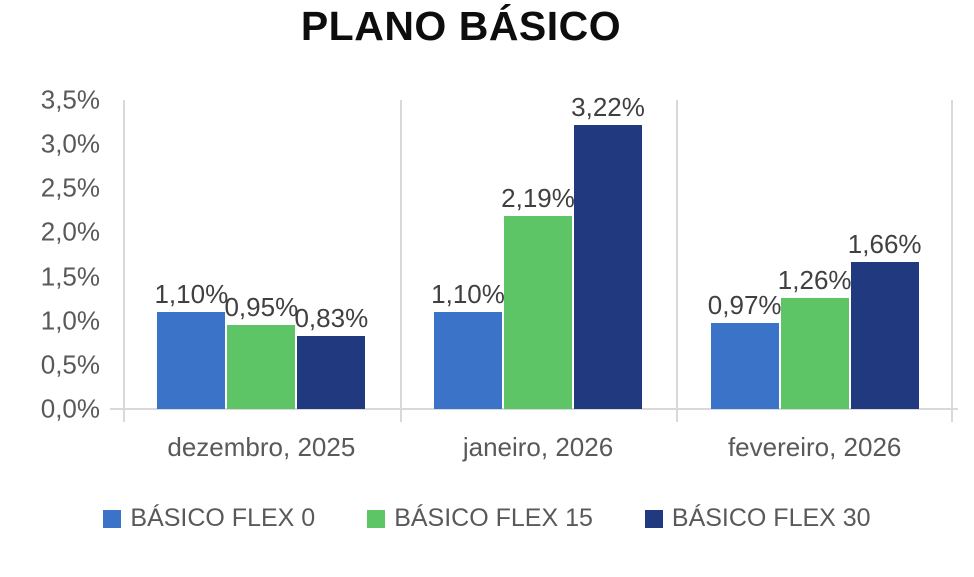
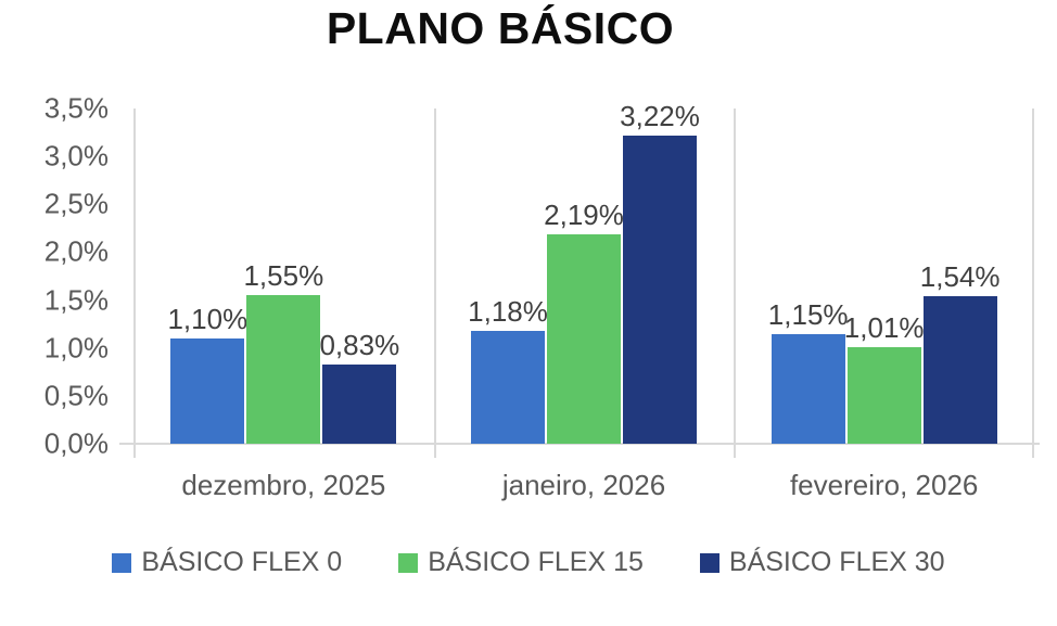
BÁSICO FLEX 15/dezembro, 2025: 0,95% -> 1,55%
BÁSICO FLEX 0/janeiro, 2026: 1,10% -> 1,18%
BÁSICO FLEX 0/fevereiro, 2026: 0,97% -> 1,15%
BÁSICO FLEX 15/fevereiro, 2026: 1,26% -> 1,01%
BÁSICO FLEX 30/fevereiro, 2026: 1,66% -> 1,54%
